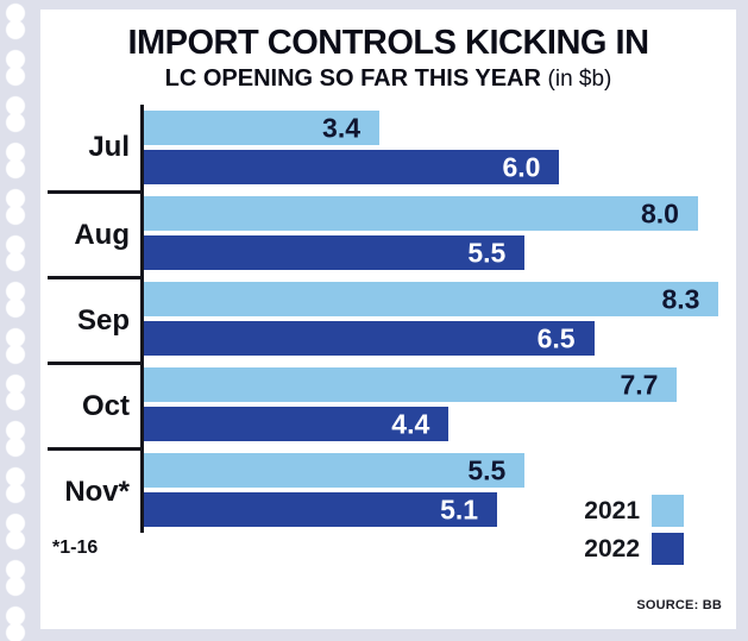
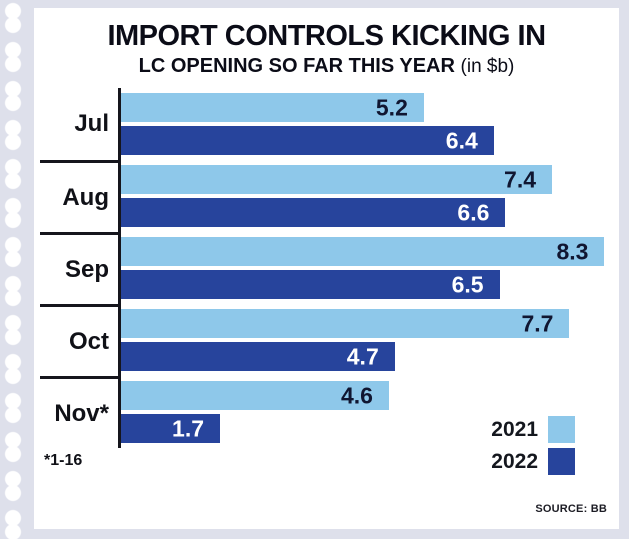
2021/Jul: 3.4 -> 5.2
2022/Jul: 6.0 -> 6.4
2021/Aug: 8.0 -> 7.4
2022/Aug: 5.5 -> 6.6
2022/Oct: 4.4 -> 4.7
2021/Nov*: 5.5 -> 4.6
2022/Nov*: 5.1 -> 1.7
